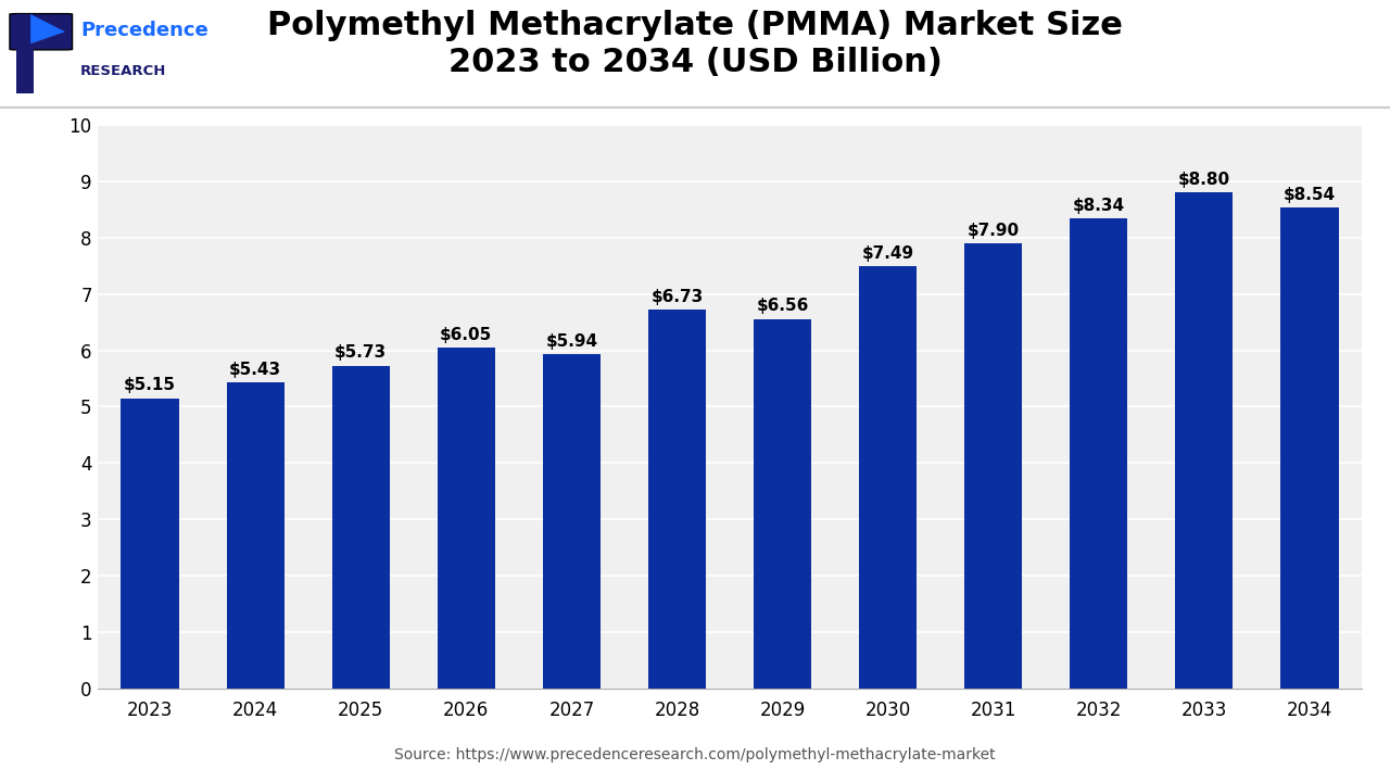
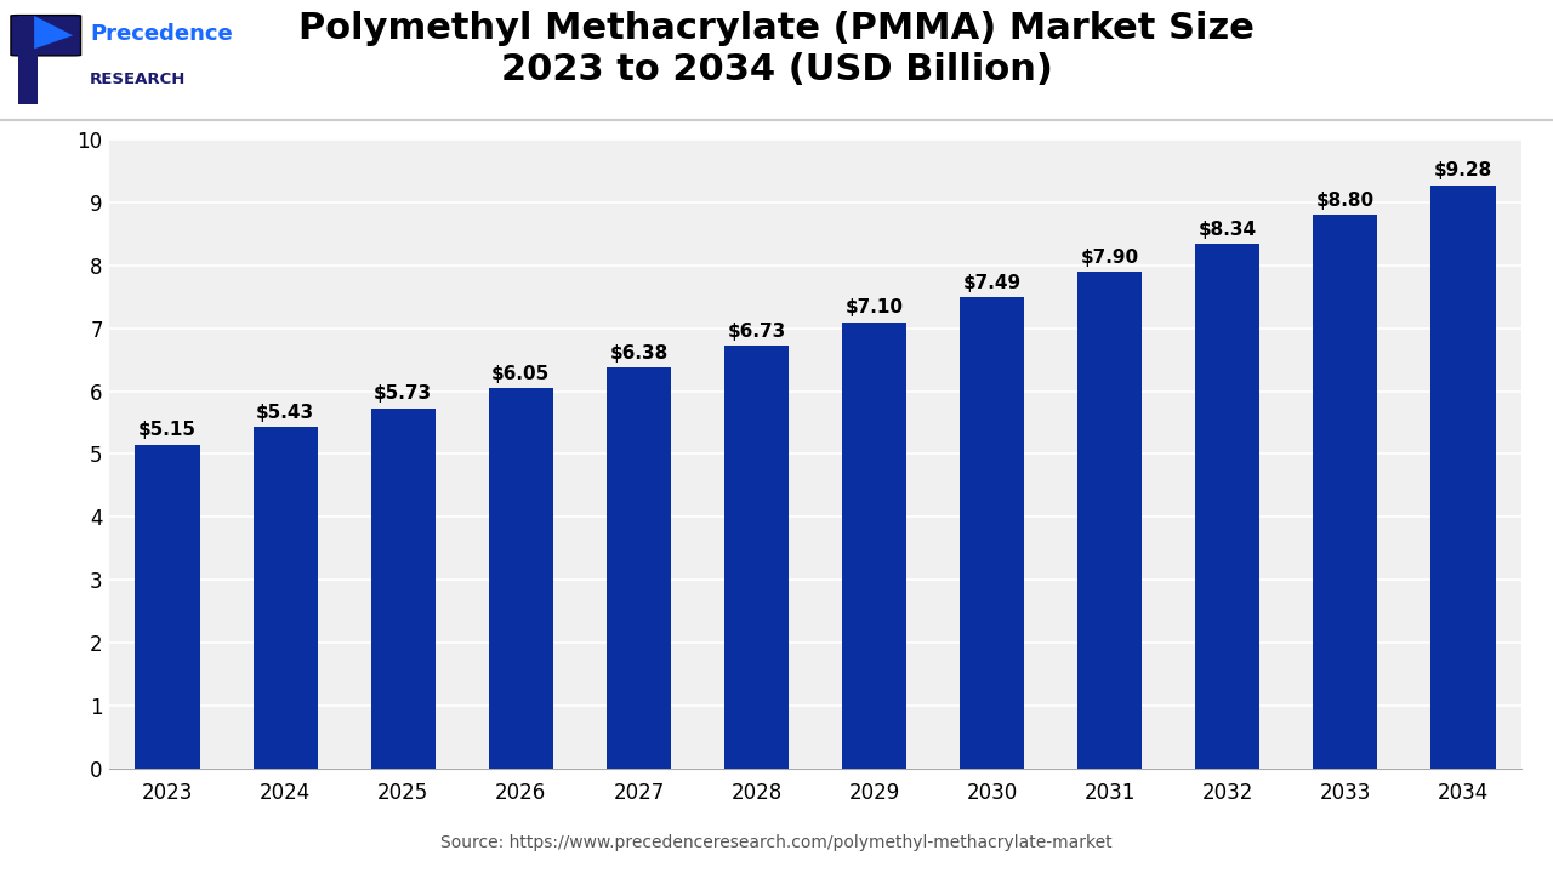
2027: $5.94 -> $6.38
2029: $6.56 -> $7.10
2034: $8.54 -> $9.28
